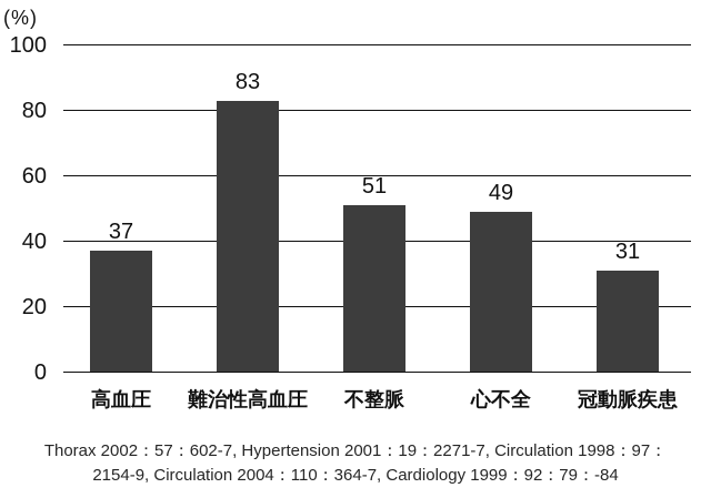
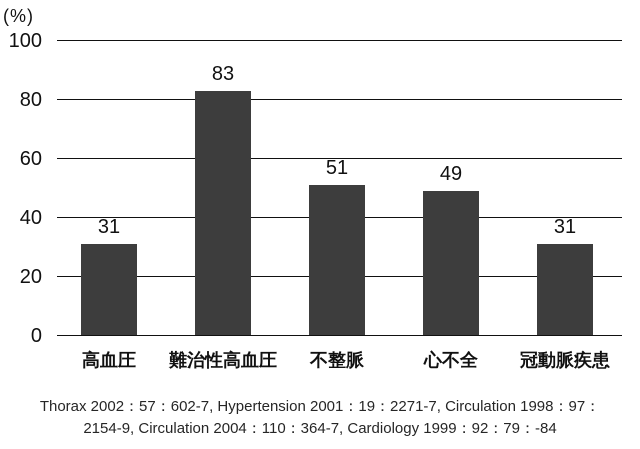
高血圧: 37 -> 31
